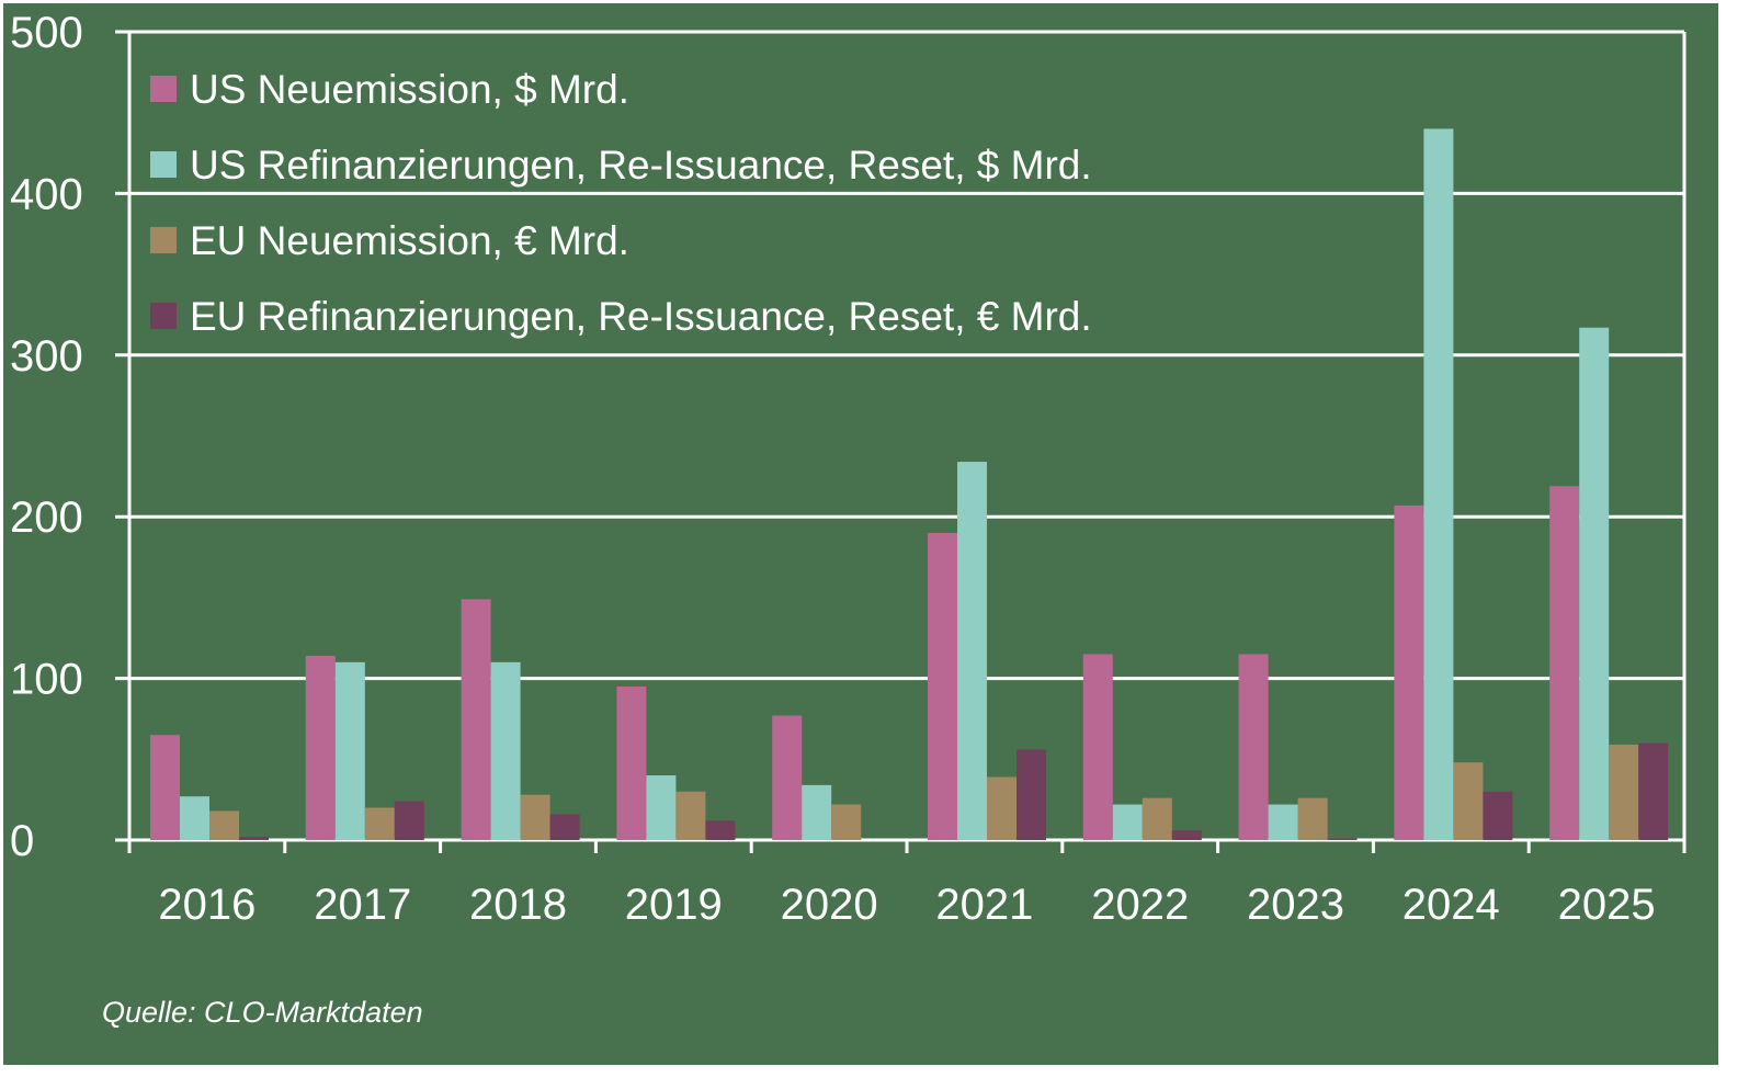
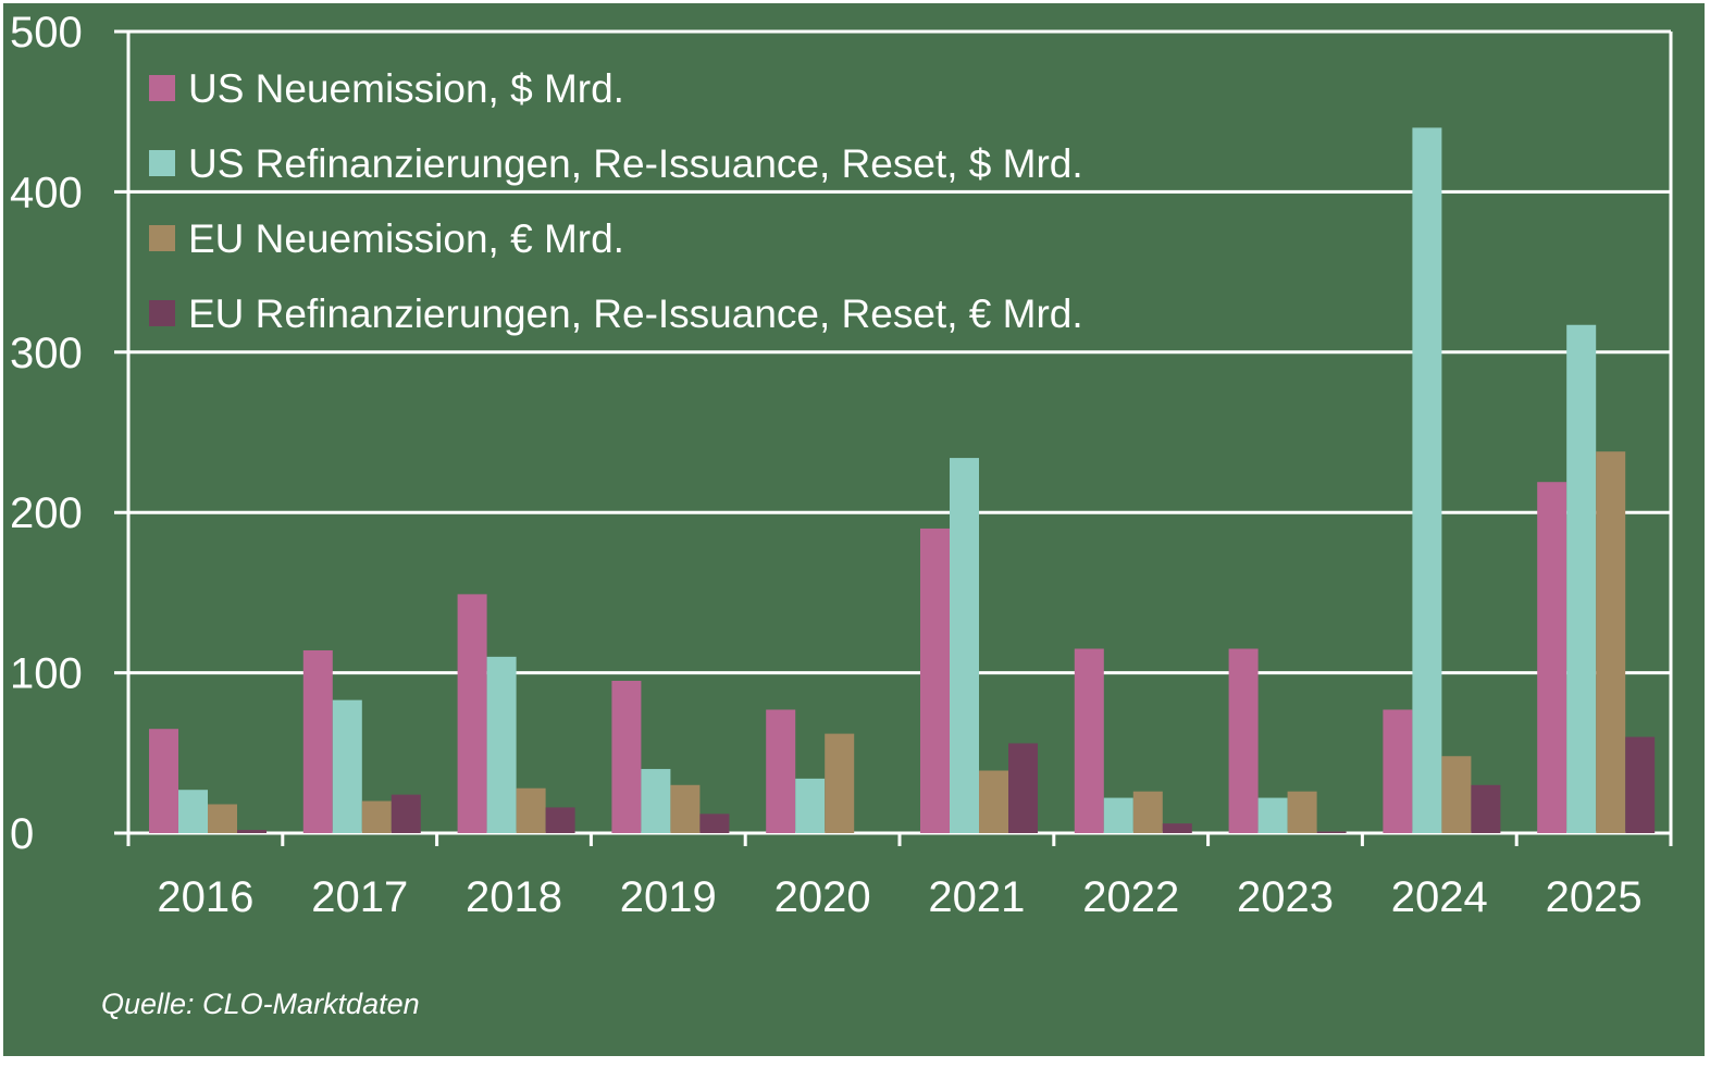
US Refinanzierungen, Re-Issuance, Reset, $ Mrd./2017: 110 -> 83
EU Neuemission, € Mrd./2020: 22 -> 62
US Neuemission, $ Mrd./2024: 207 -> 77
EU Neuemission, € Mrd./2025: 59 -> 238
